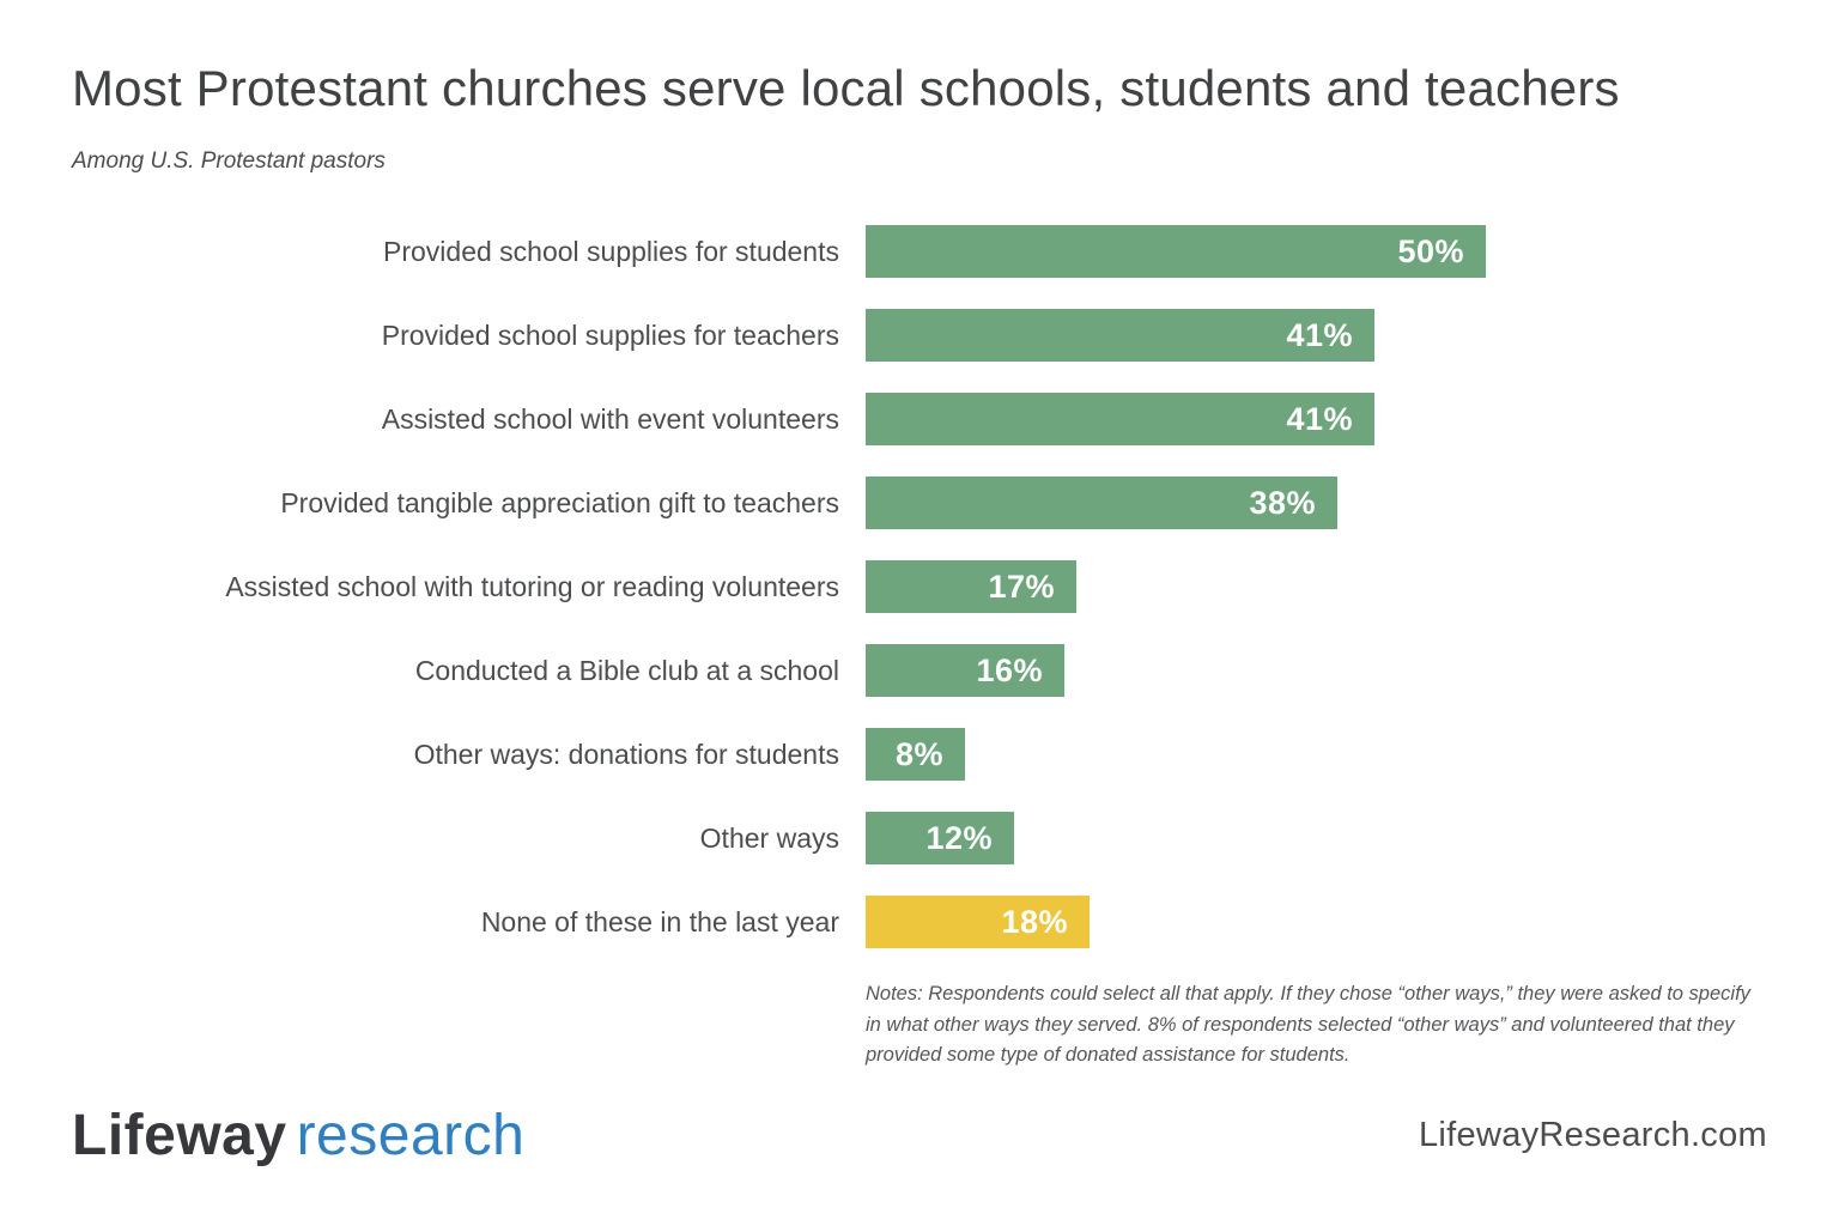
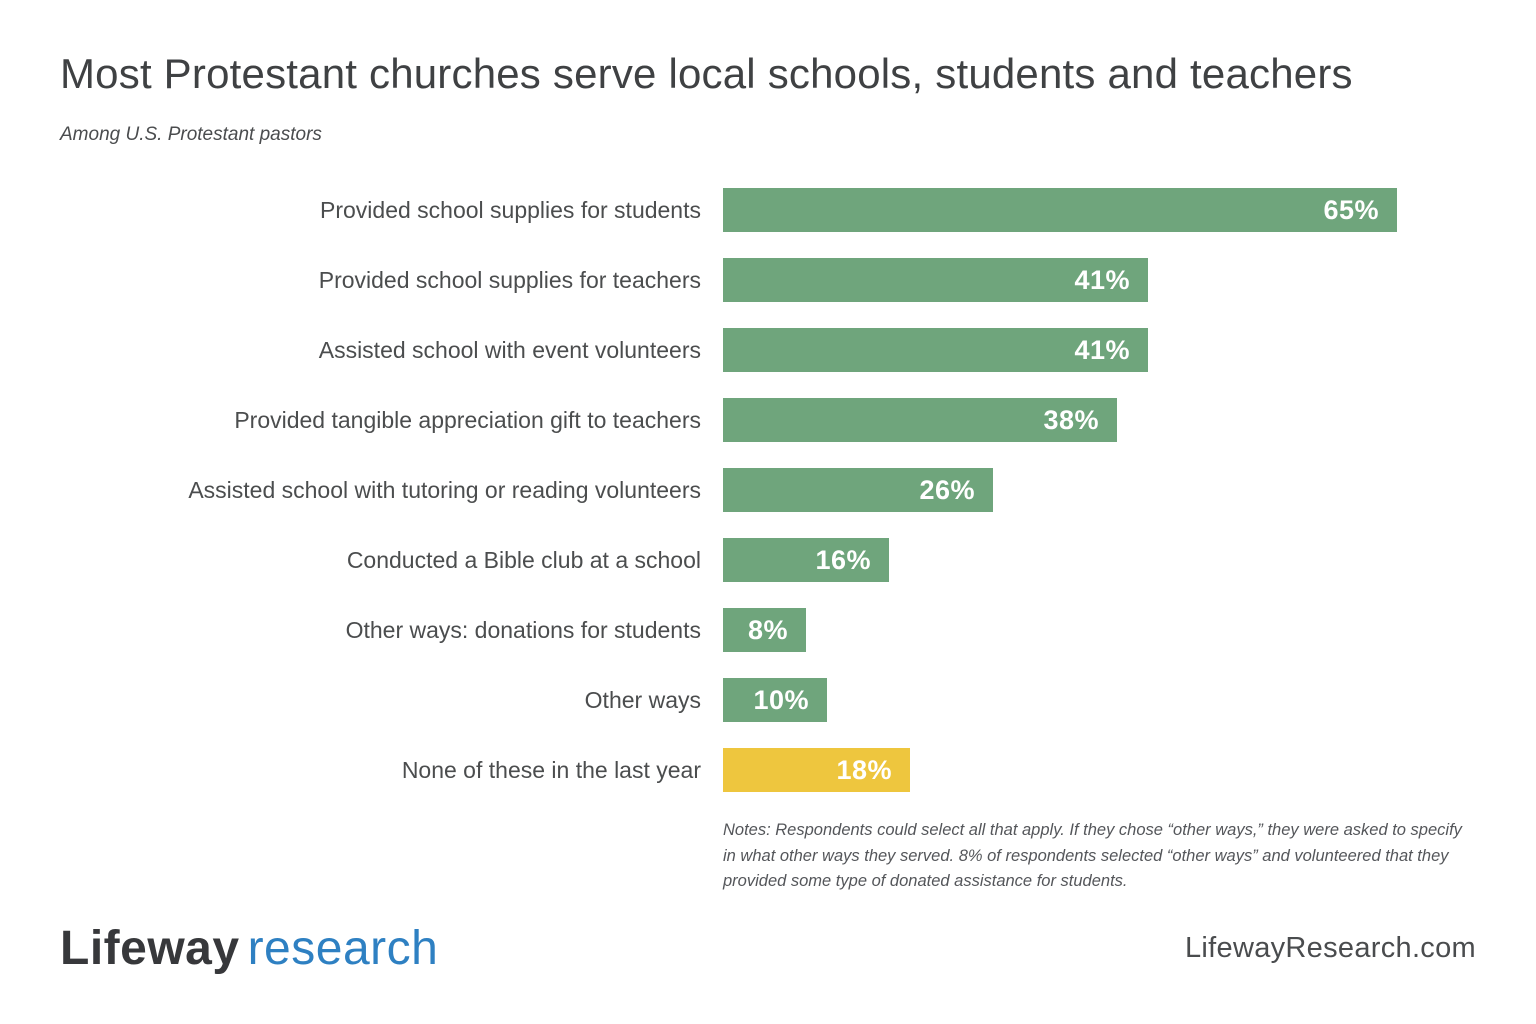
Provided school supplies for students: 50% -> 65%
Assisted school with tutoring or reading volunteers: 17% -> 26%
Other ways: 12% -> 10%
